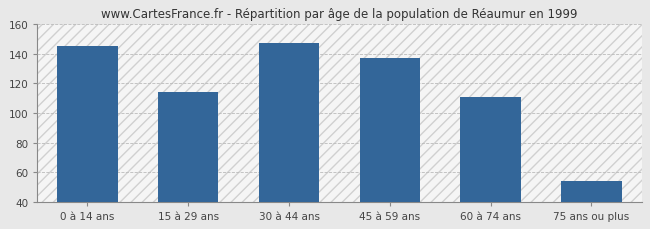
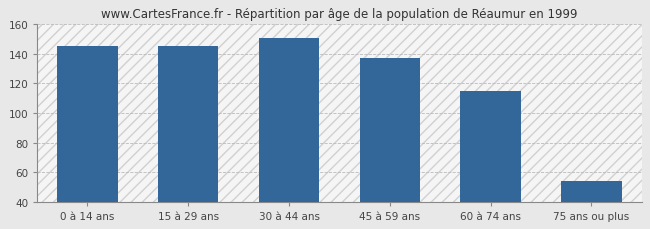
15 à 29 ans: 114 -> 145
30 à 44 ans: 147 -> 151
60 à 74 ans: 111 -> 115
